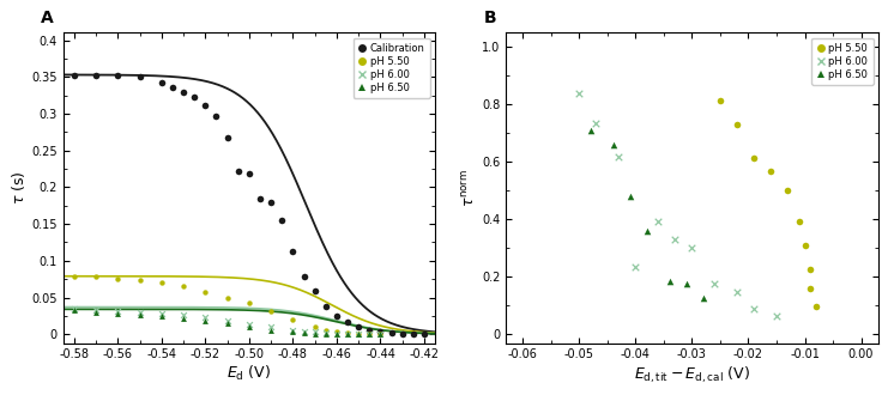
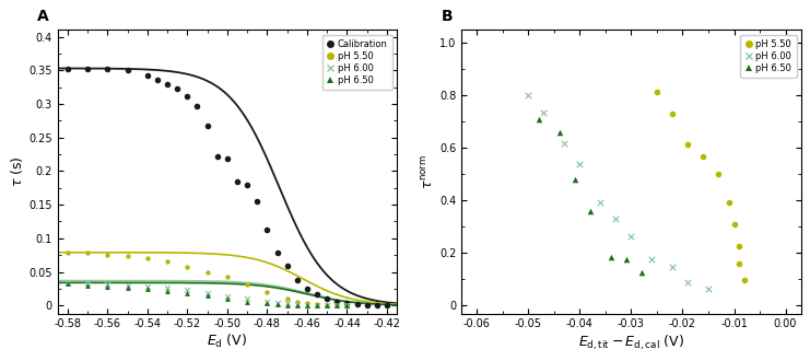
pH 6.00/-0.05: 0.840 -> 0.800
pH 6.00/-0.04: 0.235 -> 0.540
pH 6.00/-0.03: 0.300 -> 0.265
